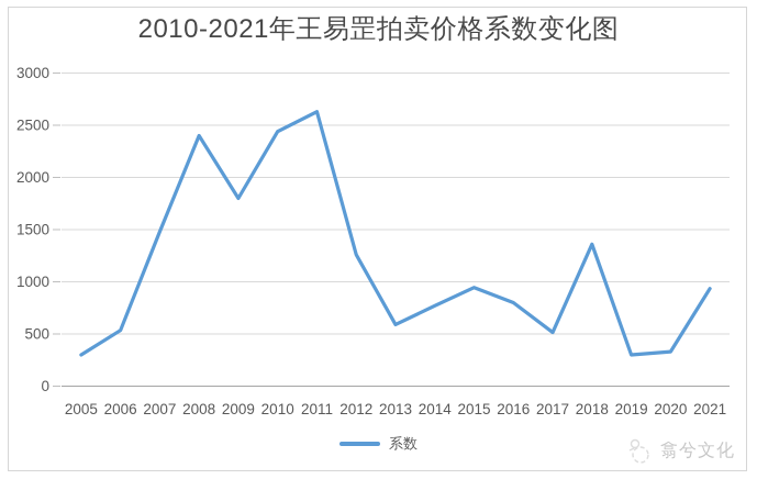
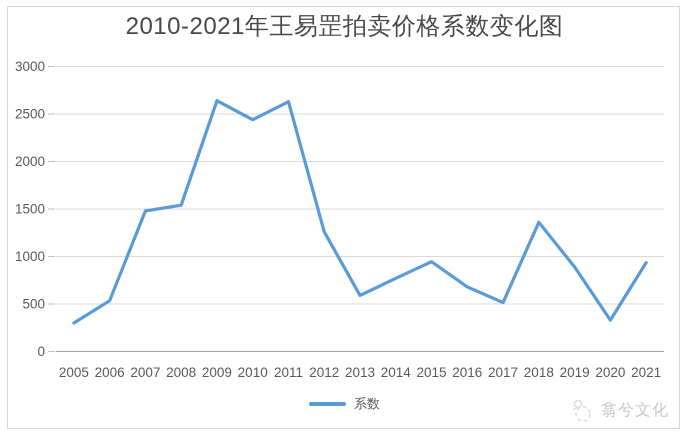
2008: 2400 -> 1500
2009: 1800 -> 2600
2016: 800 -> 700
2019: 300 -> 900
